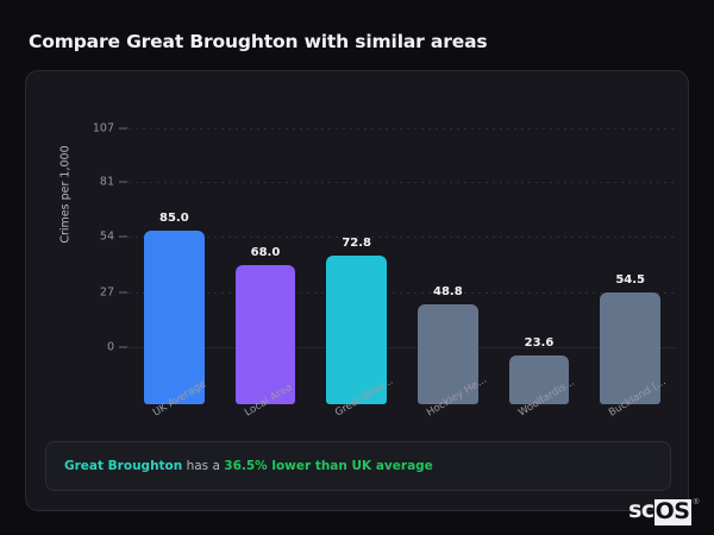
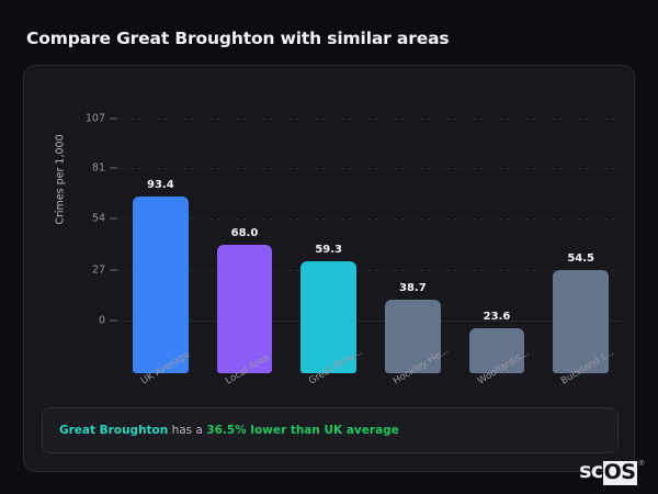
UK Average: 85.0 -> 93.4
Great Brou...: 72.8 -> 59.3
Hockley He...: 48.8 -> 38.7
